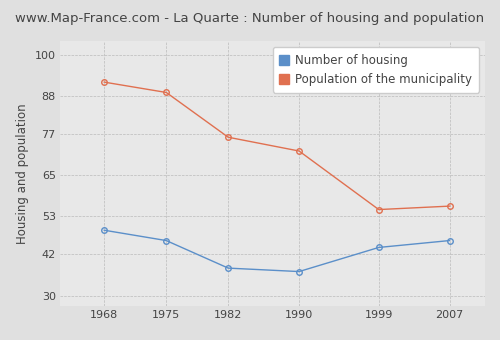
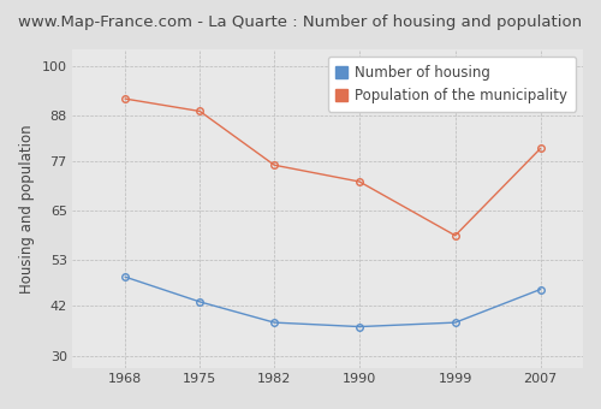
Number of housing/1975: 46 -> 43
Number of housing/1999: 44 -> 38
Population of the municipality/1999: 55 -> 59
Population of the municipality/2007: 56 -> 80
